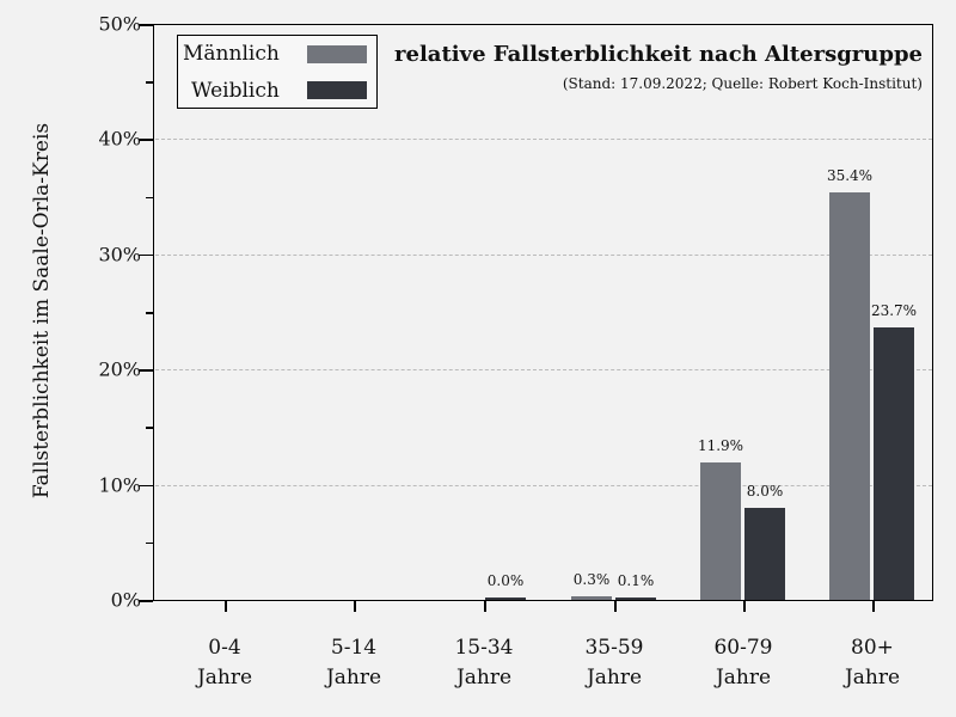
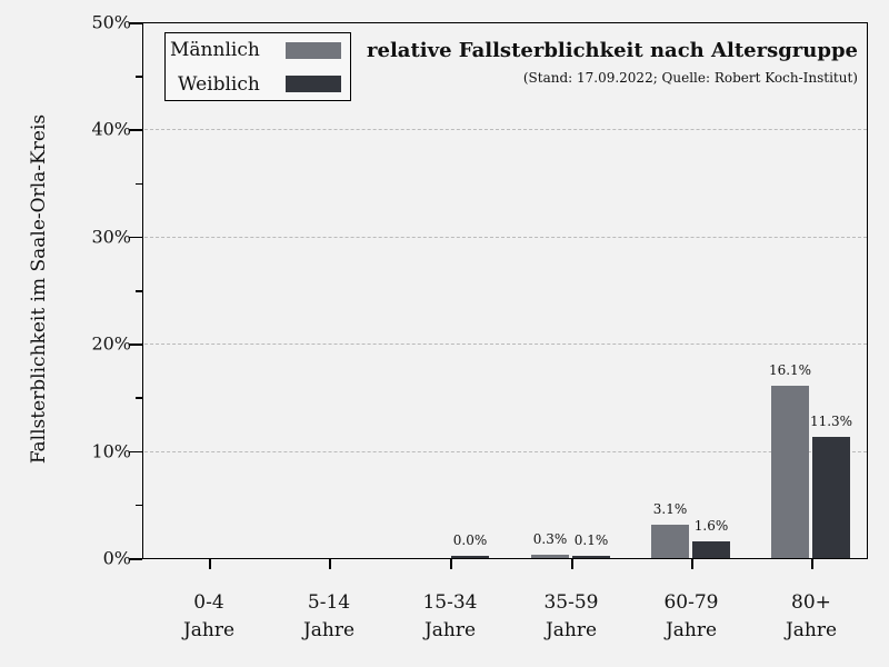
Männlich/60-79 Jahre: 11.9% -> 3.1%
Weiblich/60-79 Jahre: 8.0% -> 1.6%
Männlich/80+ Jahre: 35.4% -> 16.1%
Weiblich/80+ Jahre: 23.7% -> 11.3%
